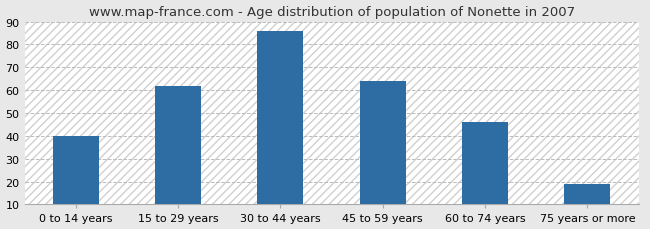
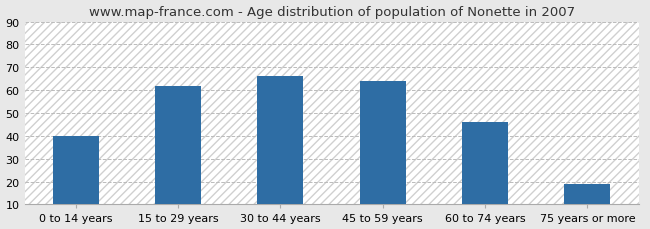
30 to 44 years: 86 -> 66
